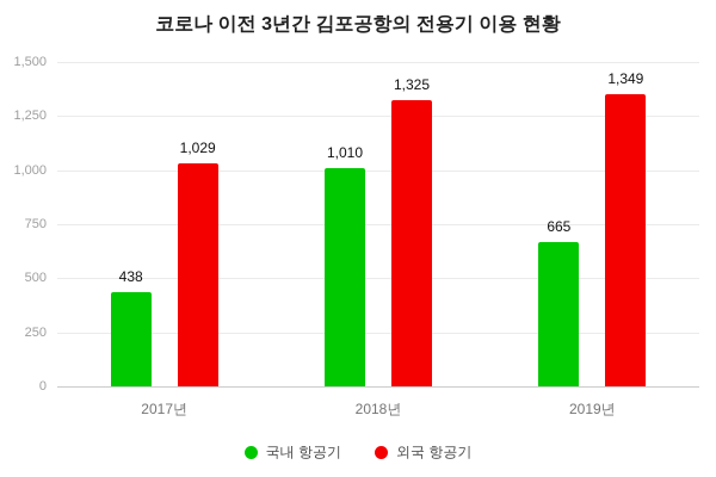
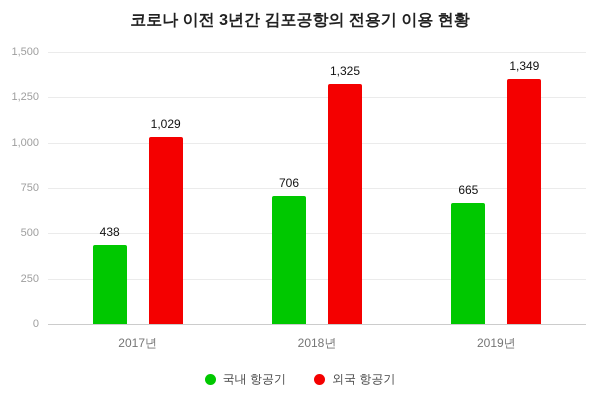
국내 항공기/2018년: 1,010 -> 706
